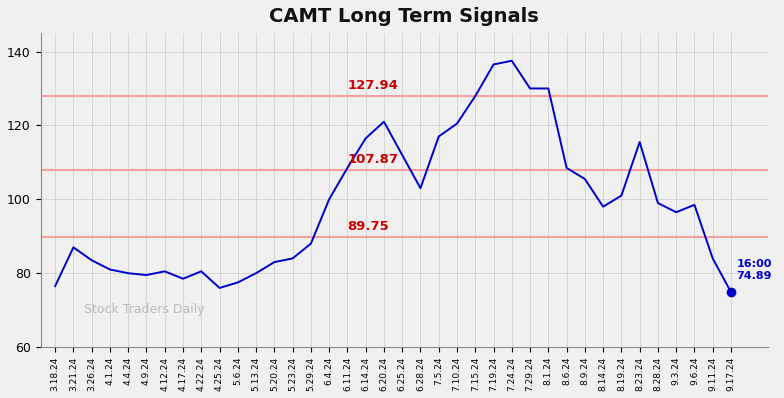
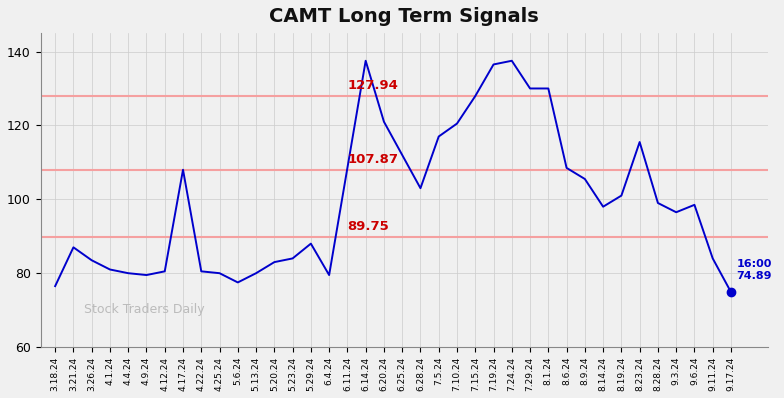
4.17.24: 78.5 -> 108.0
4.25.24: 76.0 -> 80.0
6.4.24: 100.0 -> 79.5
6.14.24: 116.5 -> 137.5
